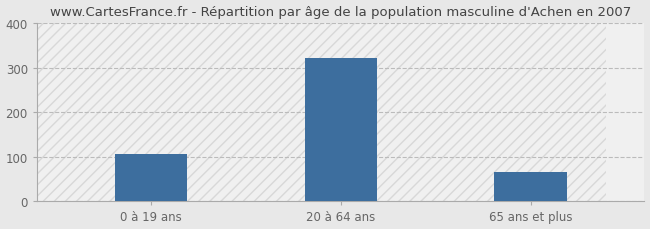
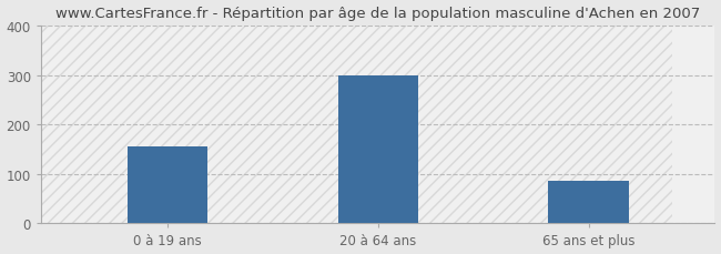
0 à 19 ans: 107 -> 155
20 à 64 ans: 322 -> 300
65 ans et plus: 65 -> 85
